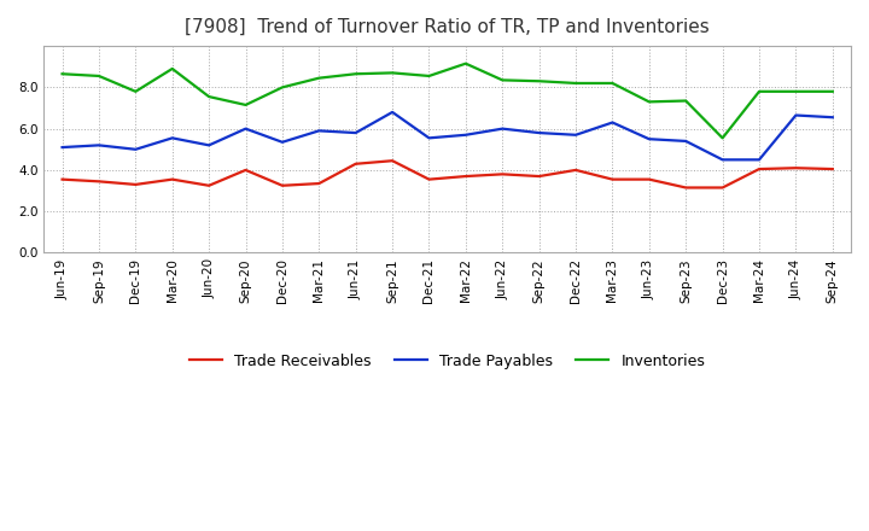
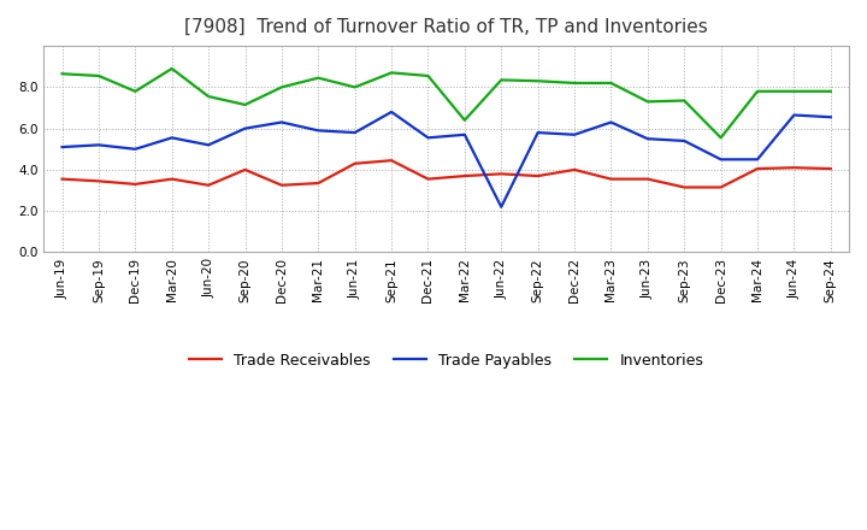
Trade Payables/Dec-20: 5.3 -> 6.3
Inventories/Jun-21: 8.7 -> 8.0
Inventories/Mar-22: 9.2 -> 6.4
Trade Payables/Jun-22: 6.0 -> 2.2
